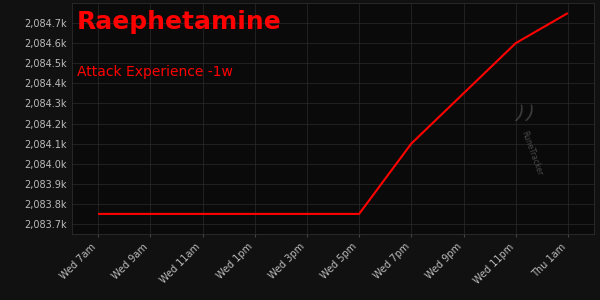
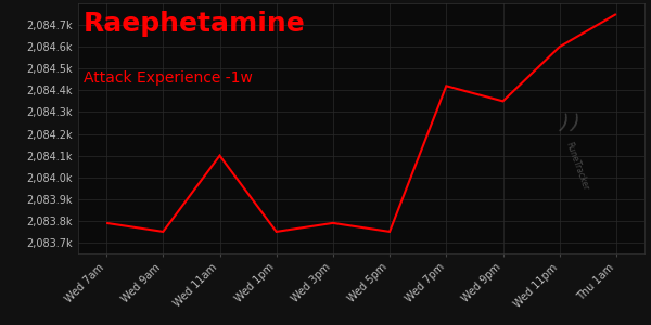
Wed 7am: 2,083.75k -> 2,083.79k
Wed 11am: 2,083.75k -> 2,084.10k
Wed 3pm: 2,083.75k -> 2,083.79k
Wed 7pm: 2,084.10k -> 2,084.42k
